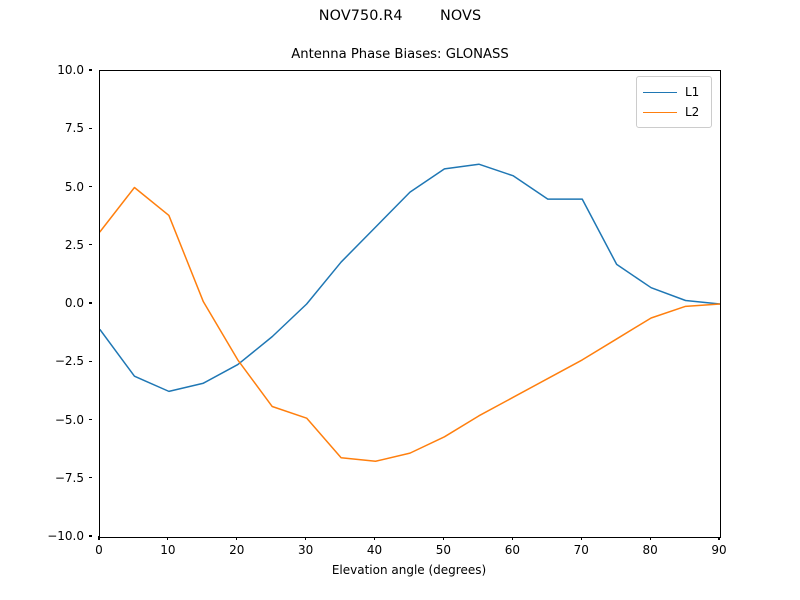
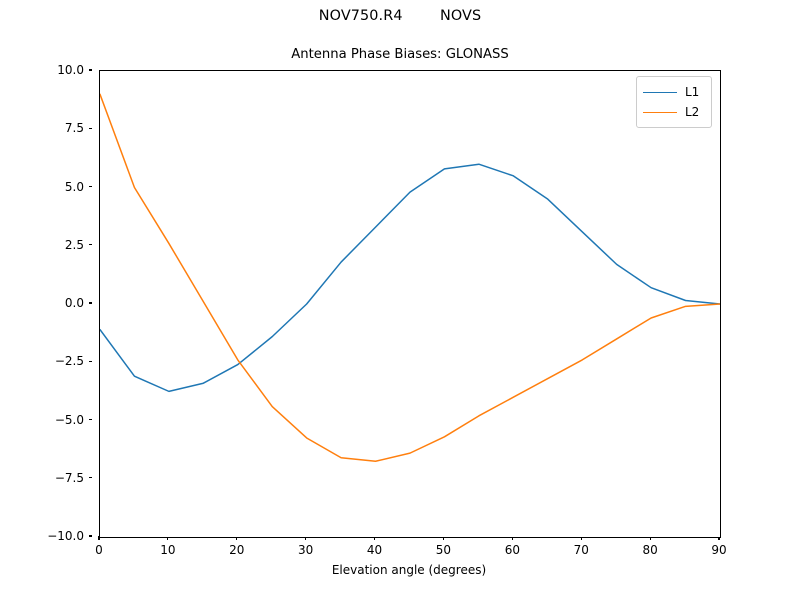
L2/0: 3.1 -> 9.0
L2/10: 3.8 -> 2.6
L2/30: -4.9 -> -5.8
L1/70: 4.5 -> 3.1
